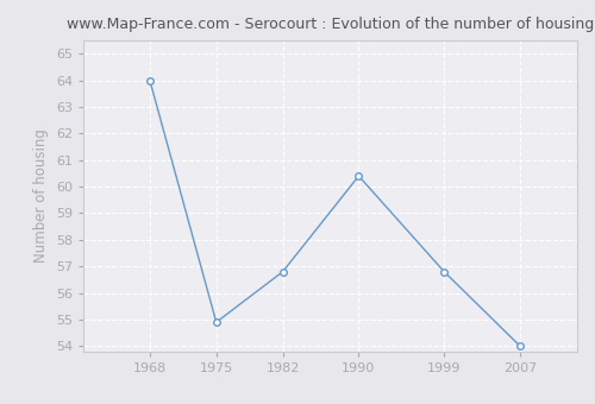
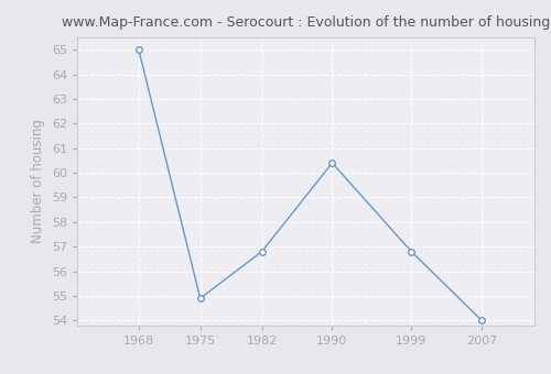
1968: 64.0 -> 65.0
